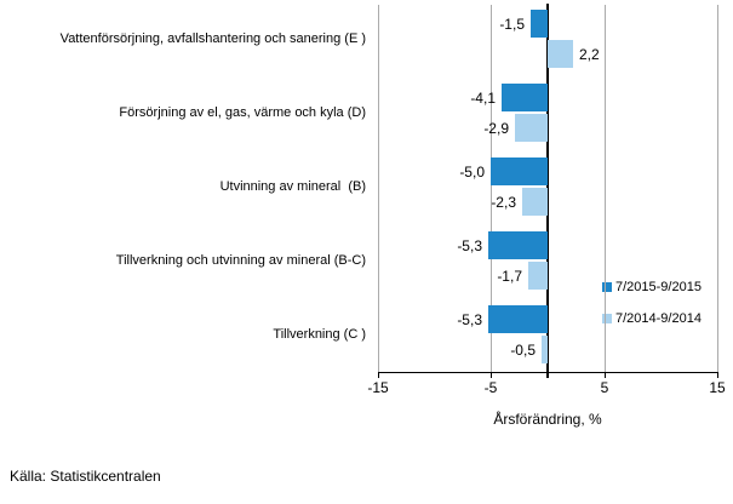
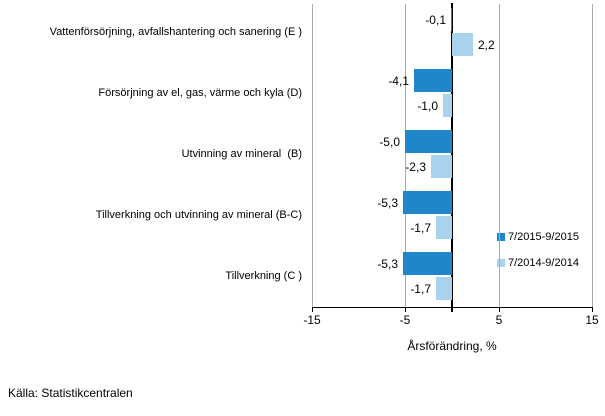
7/2015-9/2015/Vattenförsörjning, avfallshantering och sanering (E ): -1,5 -> -0,1
7/2014-9/2014/Försörjning av el, gas, värme och kyla (D): -2,9 -> -1,0
7/2014-9/2014/Tillverkning (C ): -0,5 -> -1,7
